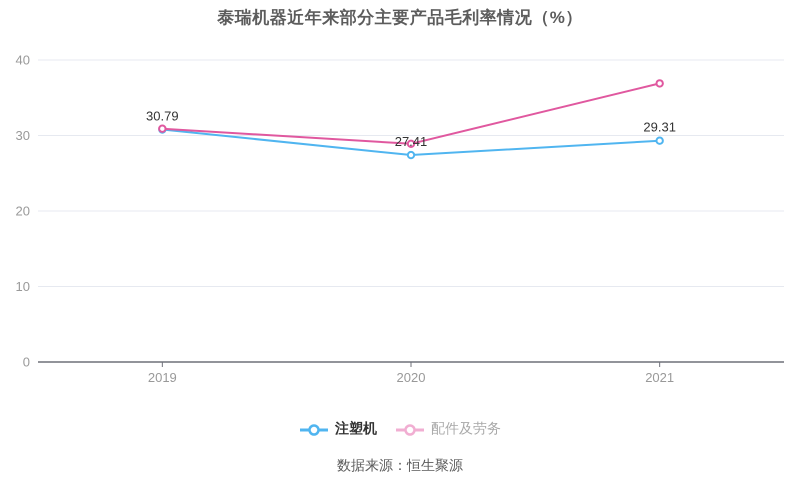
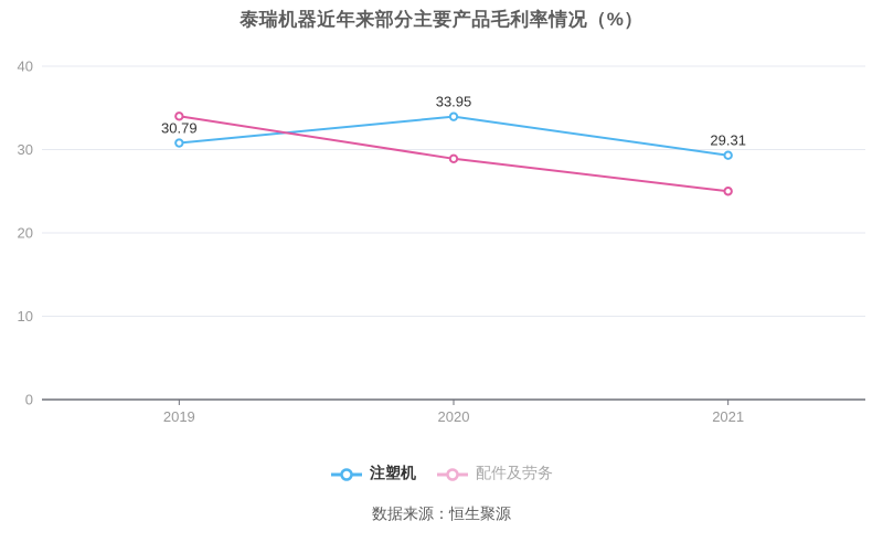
配件及劳务/2019: 31 -> 34
注塑机/2020: 27.41 -> 33.95
配件及劳务/2021: 37 -> 25
